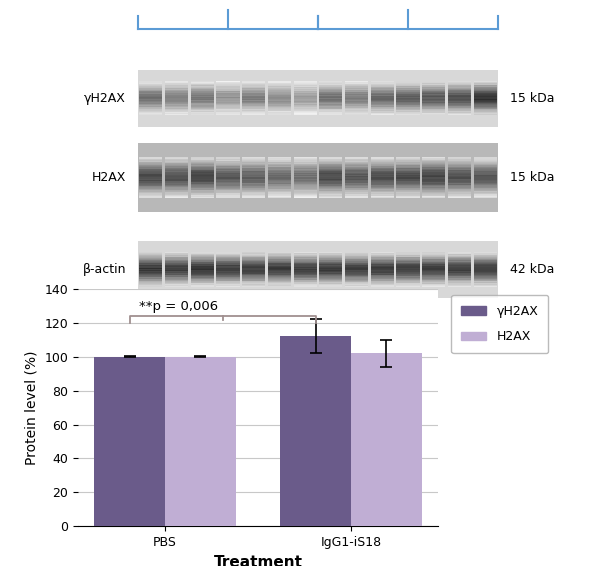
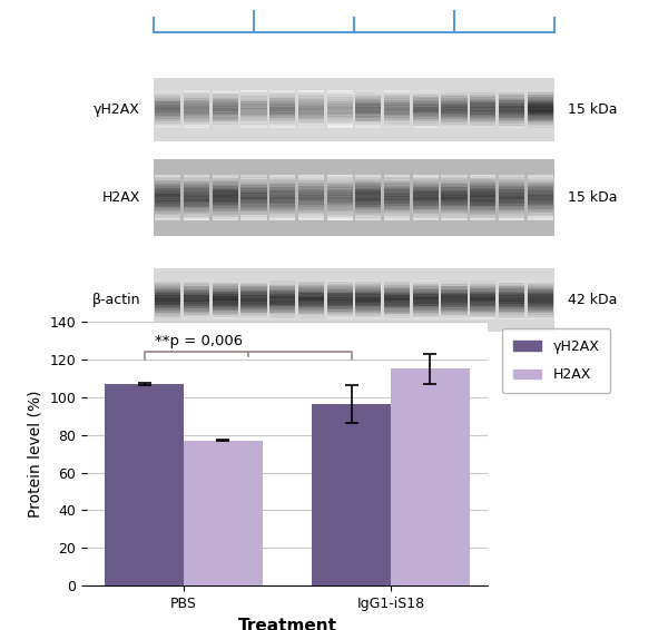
γH2AX/PBS: 100 -> 107
H2AX/PBS: 100 -> 77
γH2AX/IgG1-iS18: 112 -> 96
H2AX/IgG1-iS18: 102 -> 115
